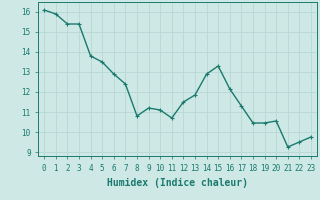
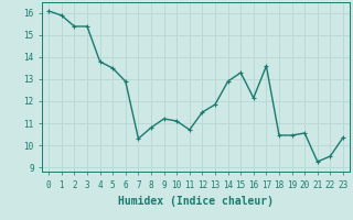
7: 12.40 -> 10.30
17: 11.30 -> 13.60
23: 9.75 -> 10.35
